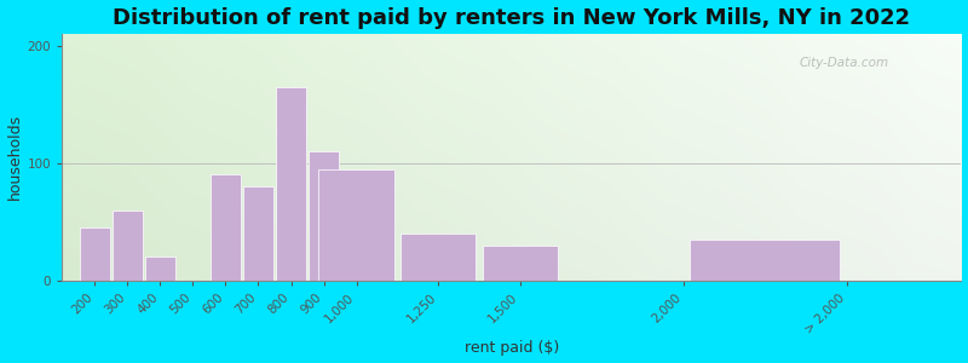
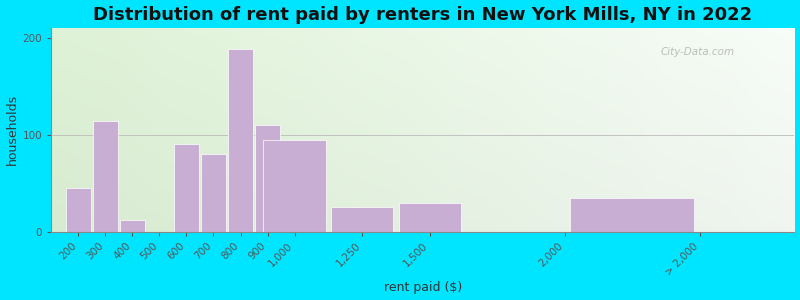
300: 60 -> 114
400: 20 -> 12
800: 165 -> 188
1,250: 40 -> 26
